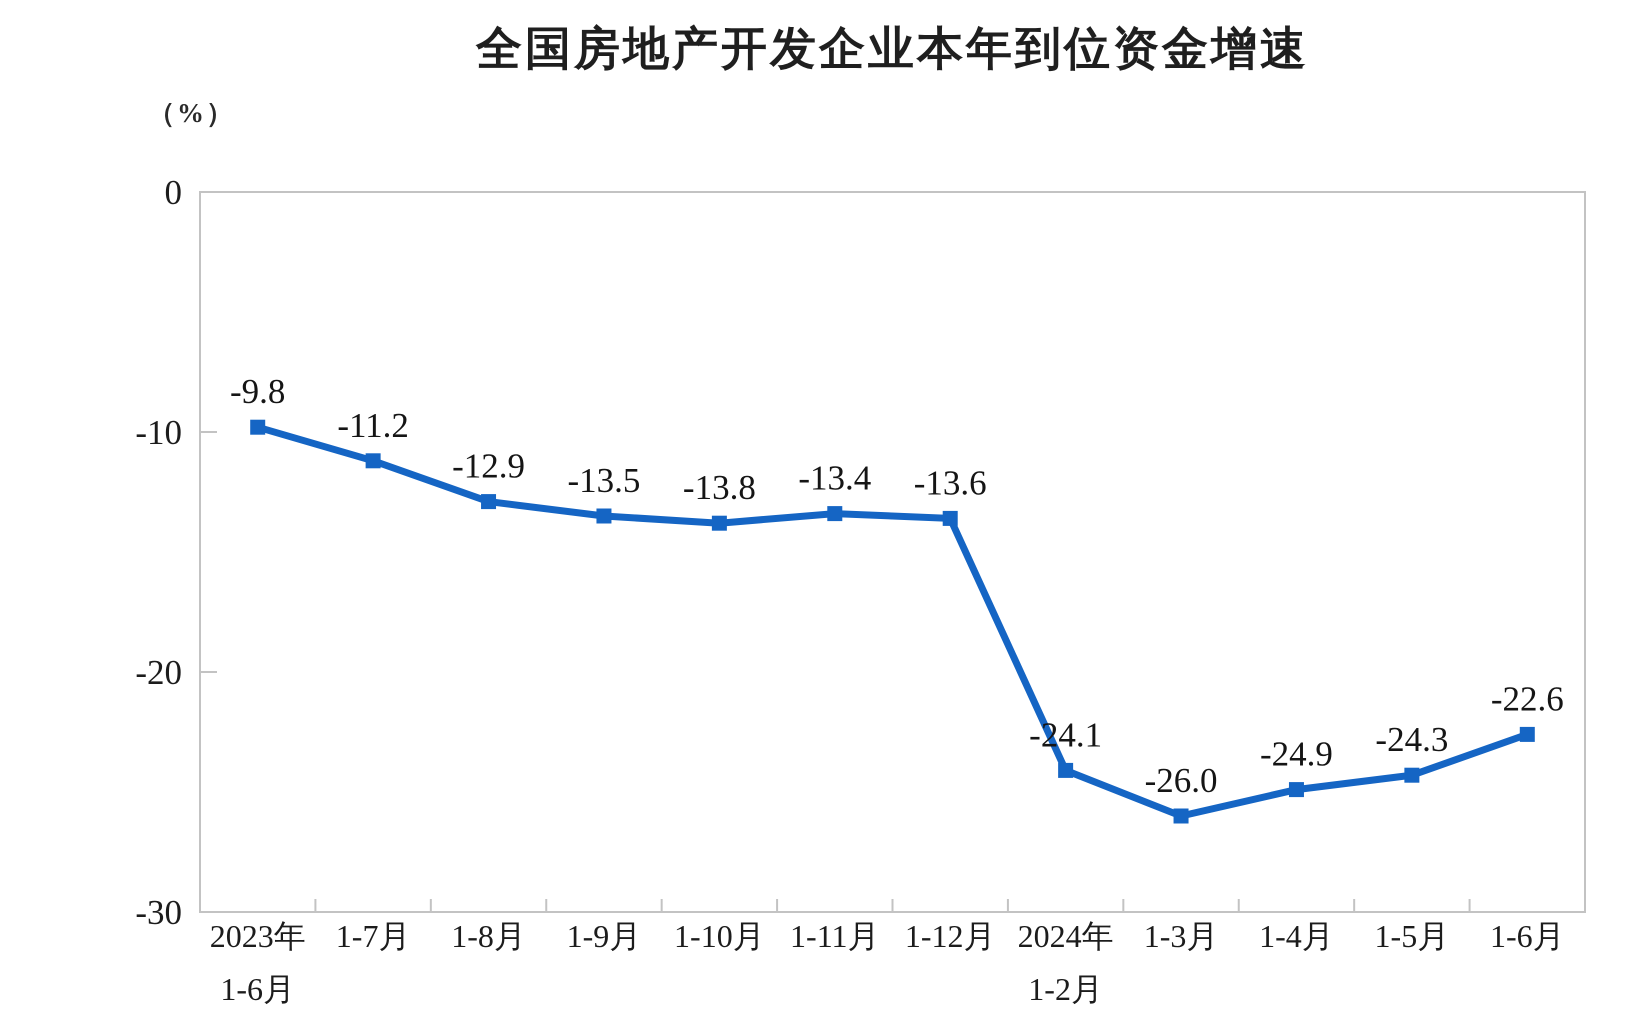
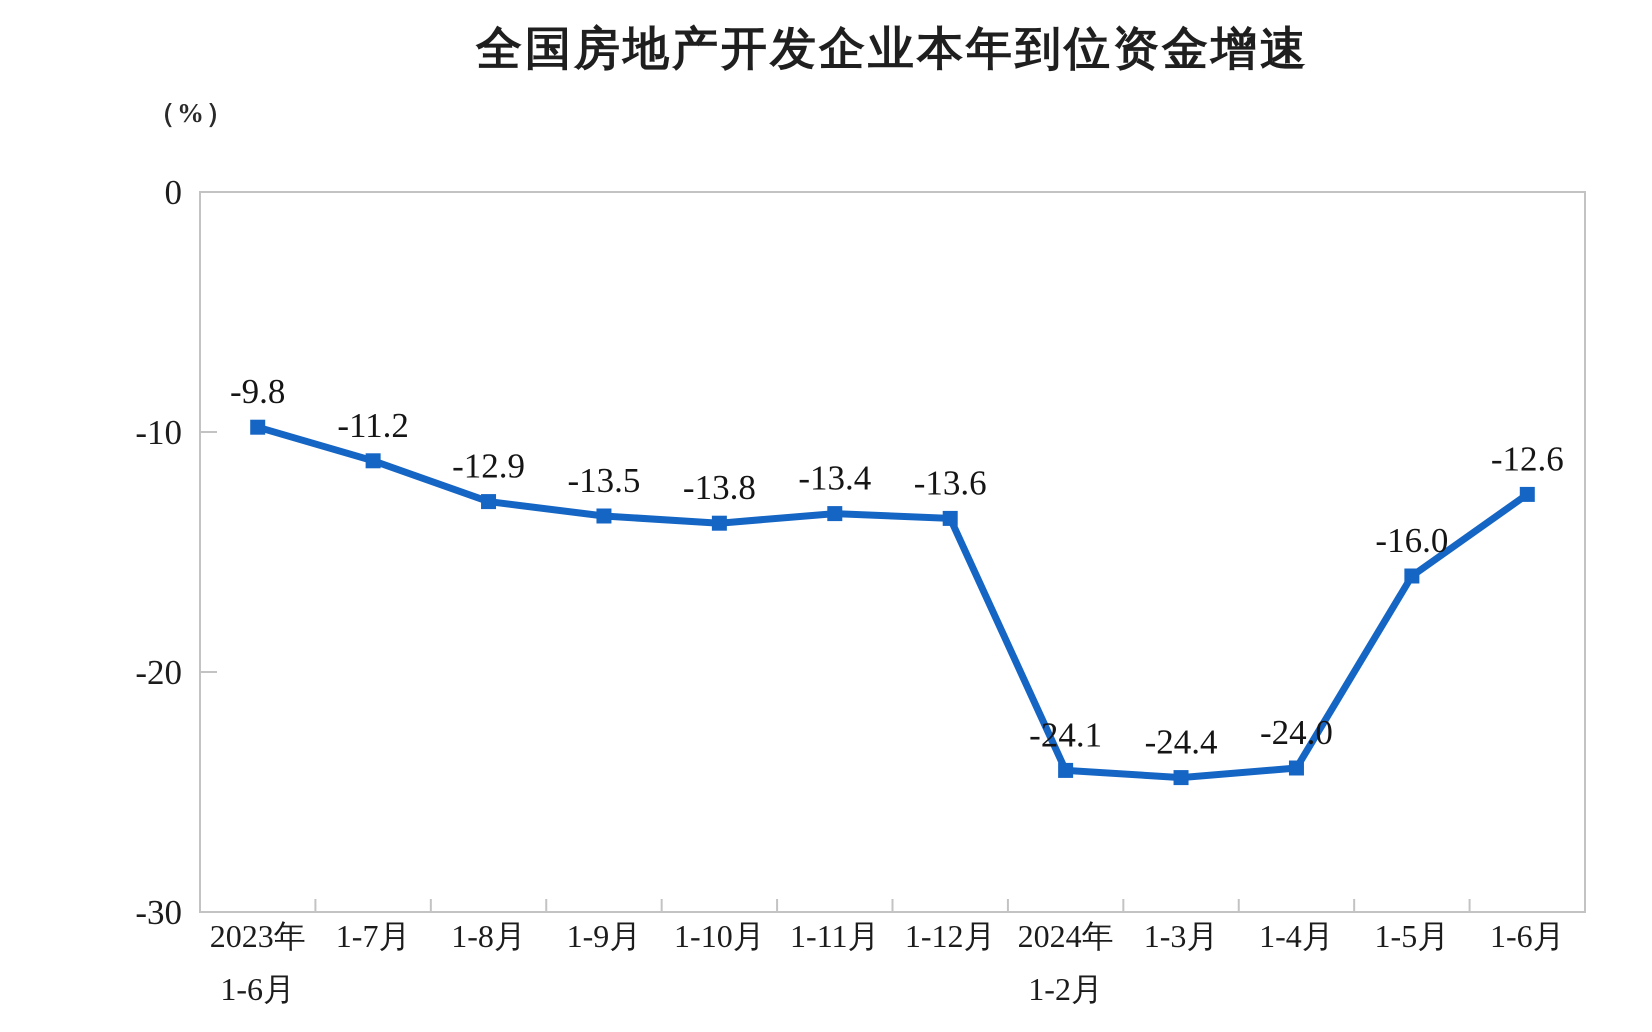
1-3月: -26.0 -> -24.4
1-4月: -24.9 -> -24.0
1-5月: -24.3 -> -16.0
1-6月: -22.6 -> -12.6
